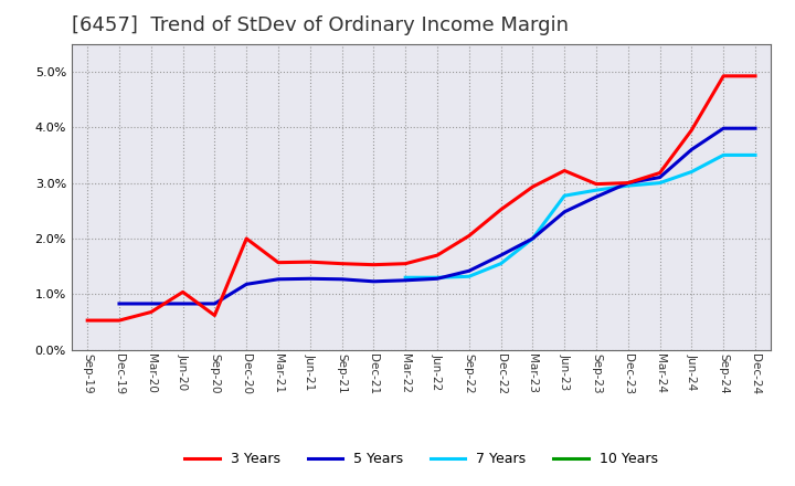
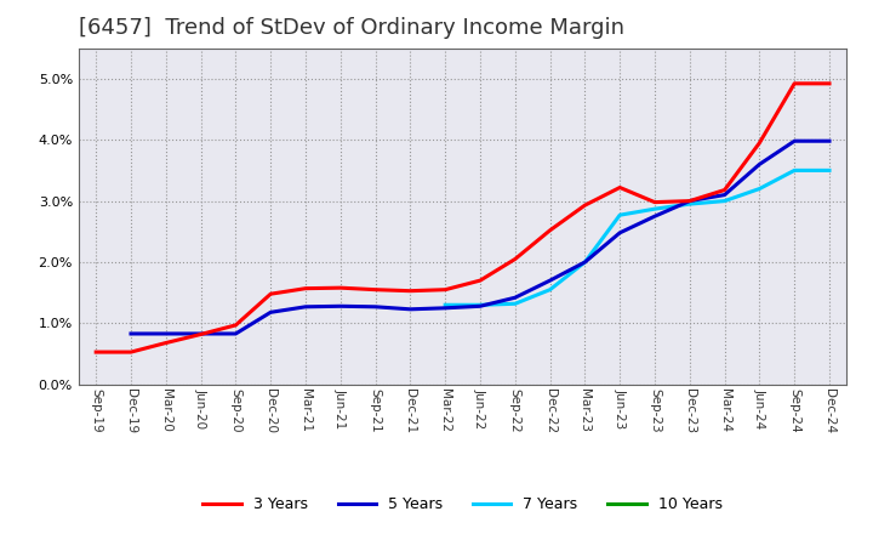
3 Years/Jun-20: 1.04% -> 0.82%
3 Years/Sep-20: 0.62% -> 0.97%
3 Years/Dec-20: 2.00% -> 1.48%
